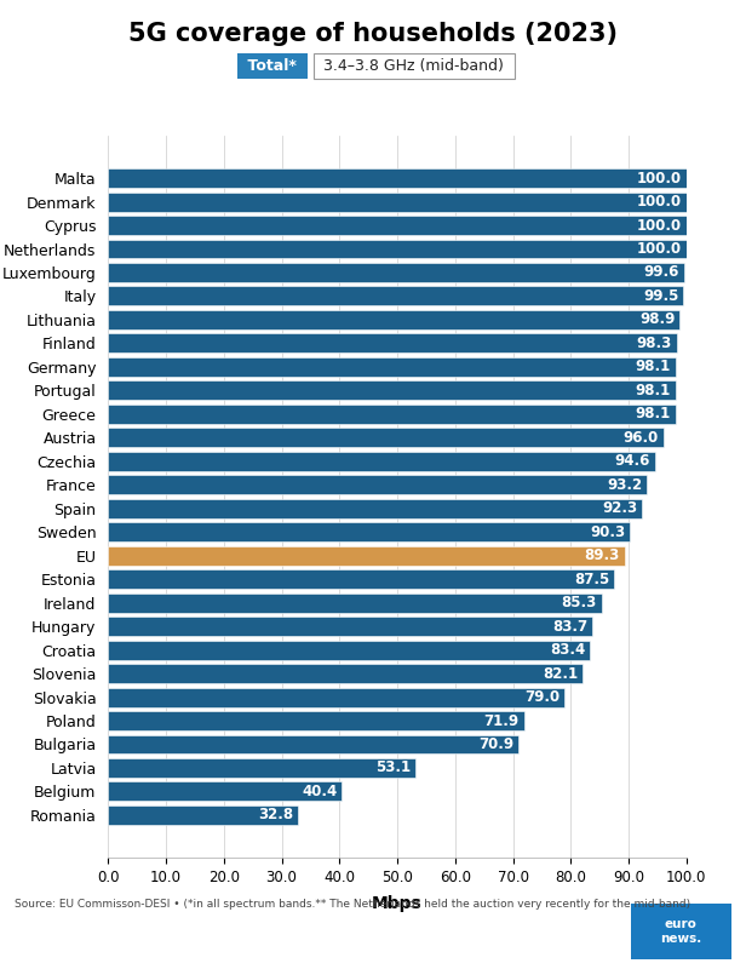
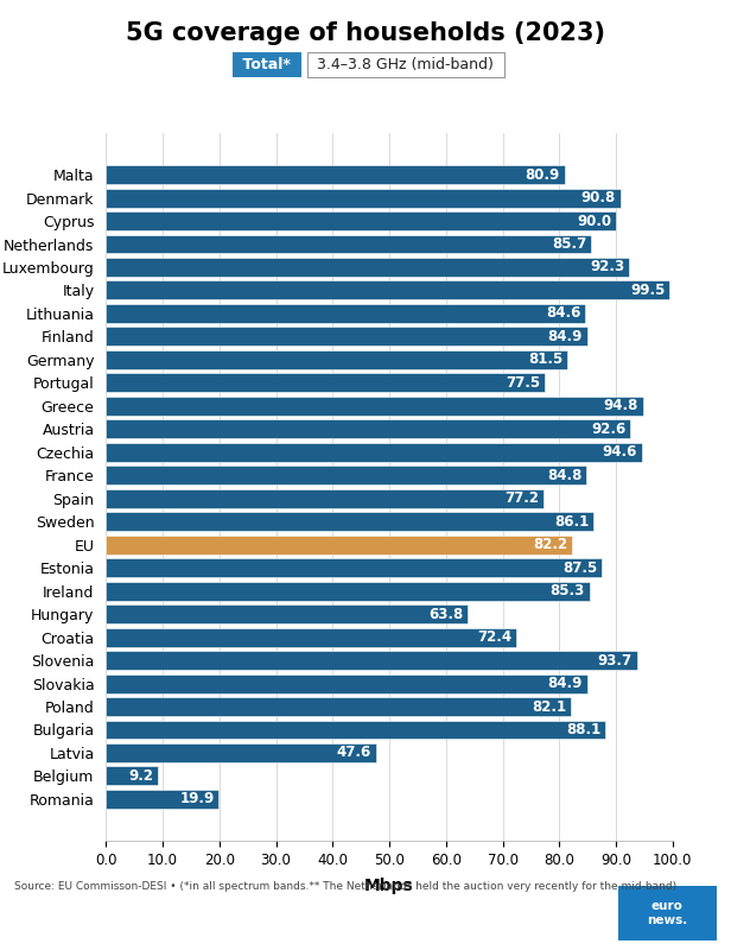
Malta: 100.0 -> 80.9
Denmark: 100.0 -> 90.8
Cyprus: 100.0 -> 90.0
Netherlands: 100.0 -> 85.7
Luxembourg: 99.6 -> 92.3
Lithuania: 98.9 -> 84.6
Finland: 98.3 -> 84.9
Germany: 98.1 -> 81.5
Portugal: 98.1 -> 77.5
Greece: 98.1 -> 94.8
Austria: 96.0 -> 92.6
France: 93.2 -> 84.8
Spain: 92.3 -> 77.2
Sweden: 90.3 -> 86.1
EU: 89.3 -> 82.2
Hungary: 83.7 -> 63.8
Croatia: 83.4 -> 72.4
Slovenia: 82.1 -> 93.7
Slovakia: 79.0 -> 84.9
Poland: 71.9 -> 82.1
Bulgaria: 70.9 -> 88.1
Latvia: 53.1 -> 47.6
Belgium: 40.4 -> 9.2
Romania: 32.8 -> 19.9
